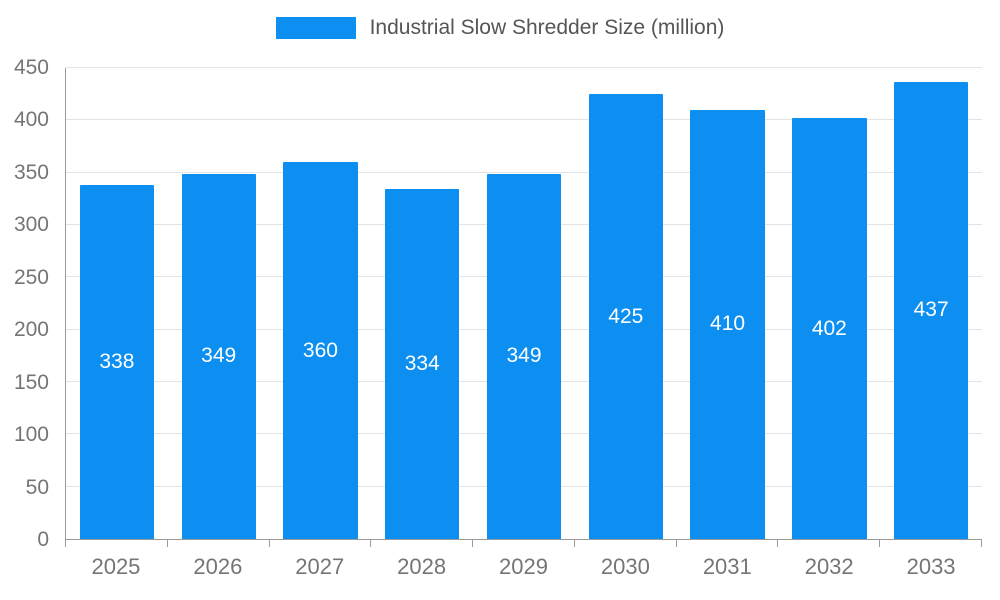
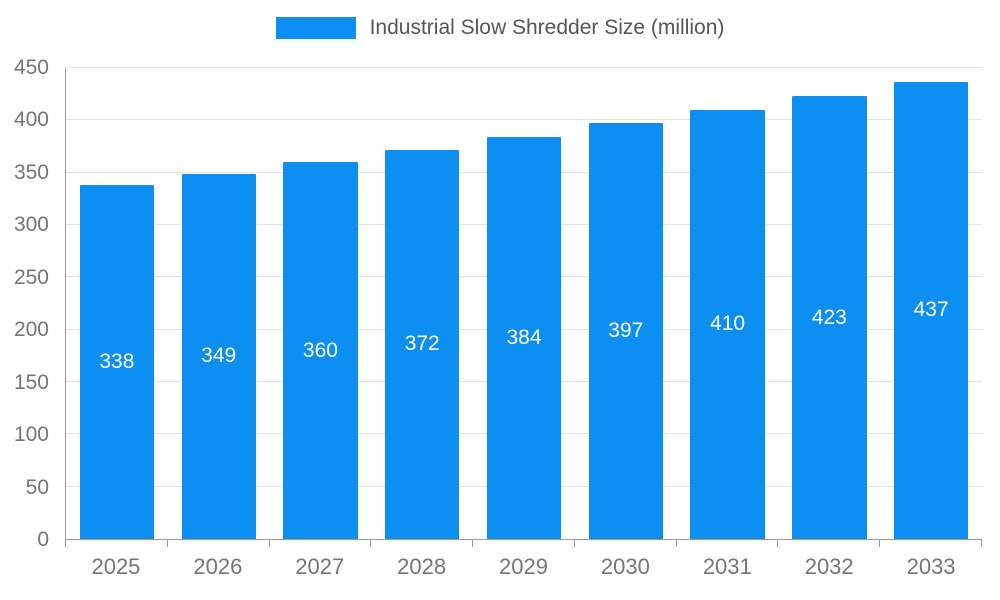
2028: 334 -> 372
2029: 349 -> 384
2030: 425 -> 397
2032: 402 -> 423
